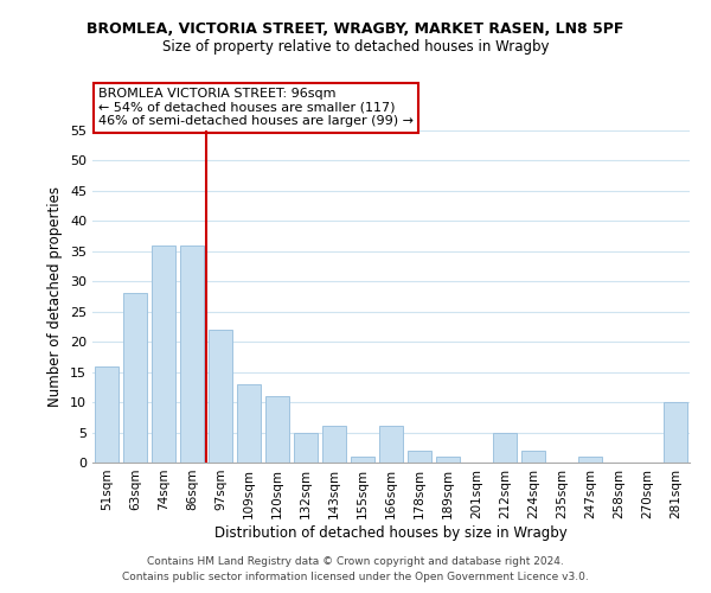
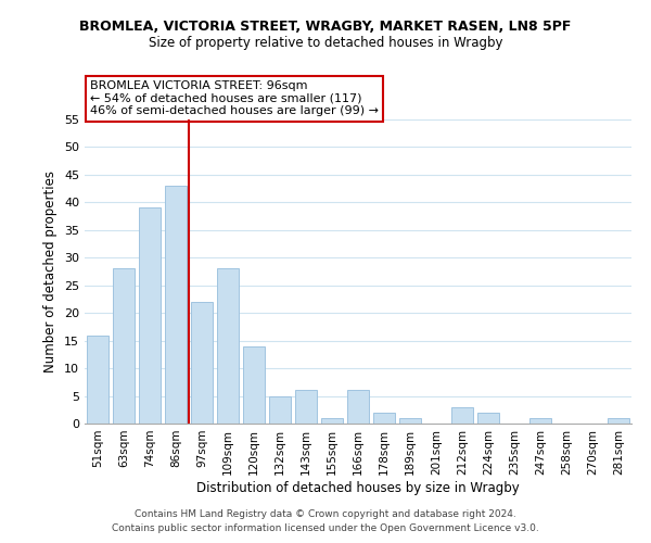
74sqm: 36 -> 39
86sqm: 36 -> 43
109sqm: 13 -> 28
120sqm: 11 -> 14
212sqm: 5 -> 3
281sqm: 10 -> 1
